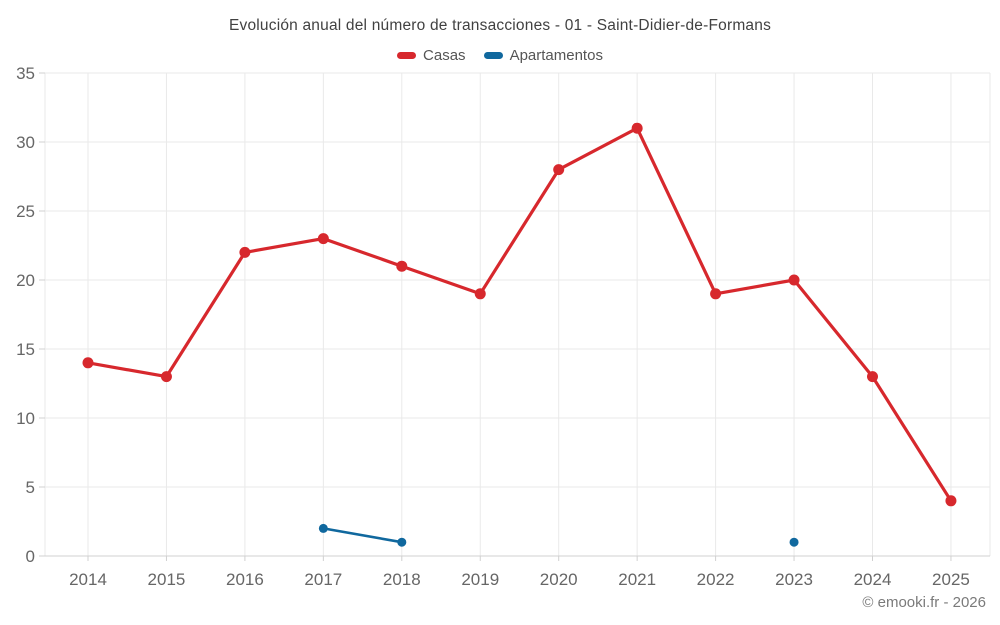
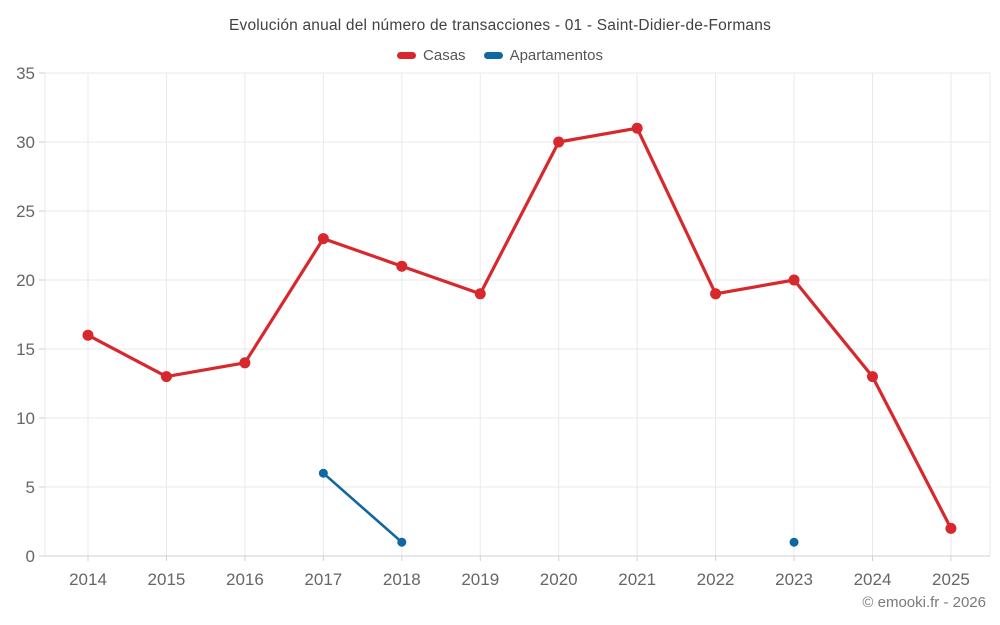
Casas/2014: 14 -> 16
Casas/2016: 22 -> 14
Apartamentos/2017: 2 -> 6
Casas/2020: 28 -> 30
Casas/2025: 4 -> 2
